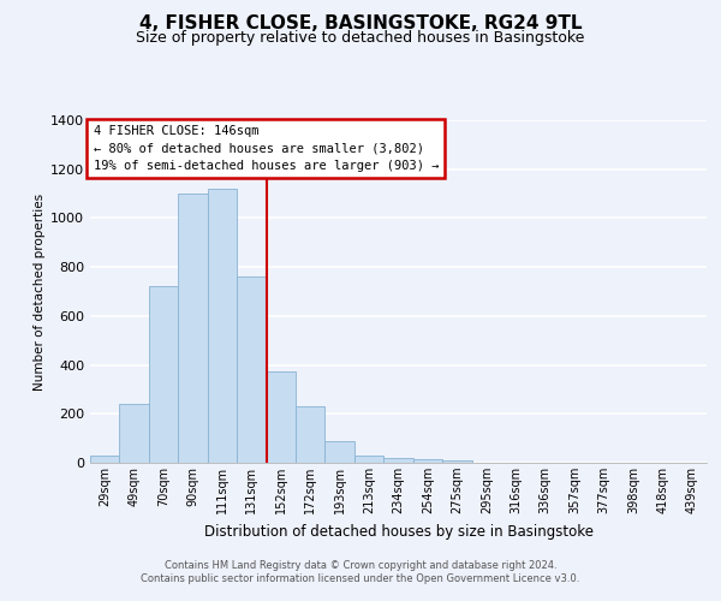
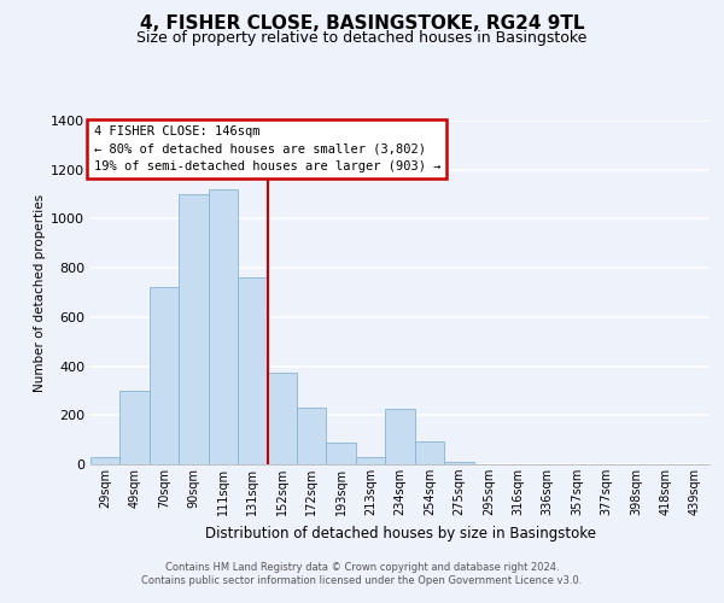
49sqm: 240 -> 300
234sqm: 20 -> 225
254sqm: 15 -> 95
